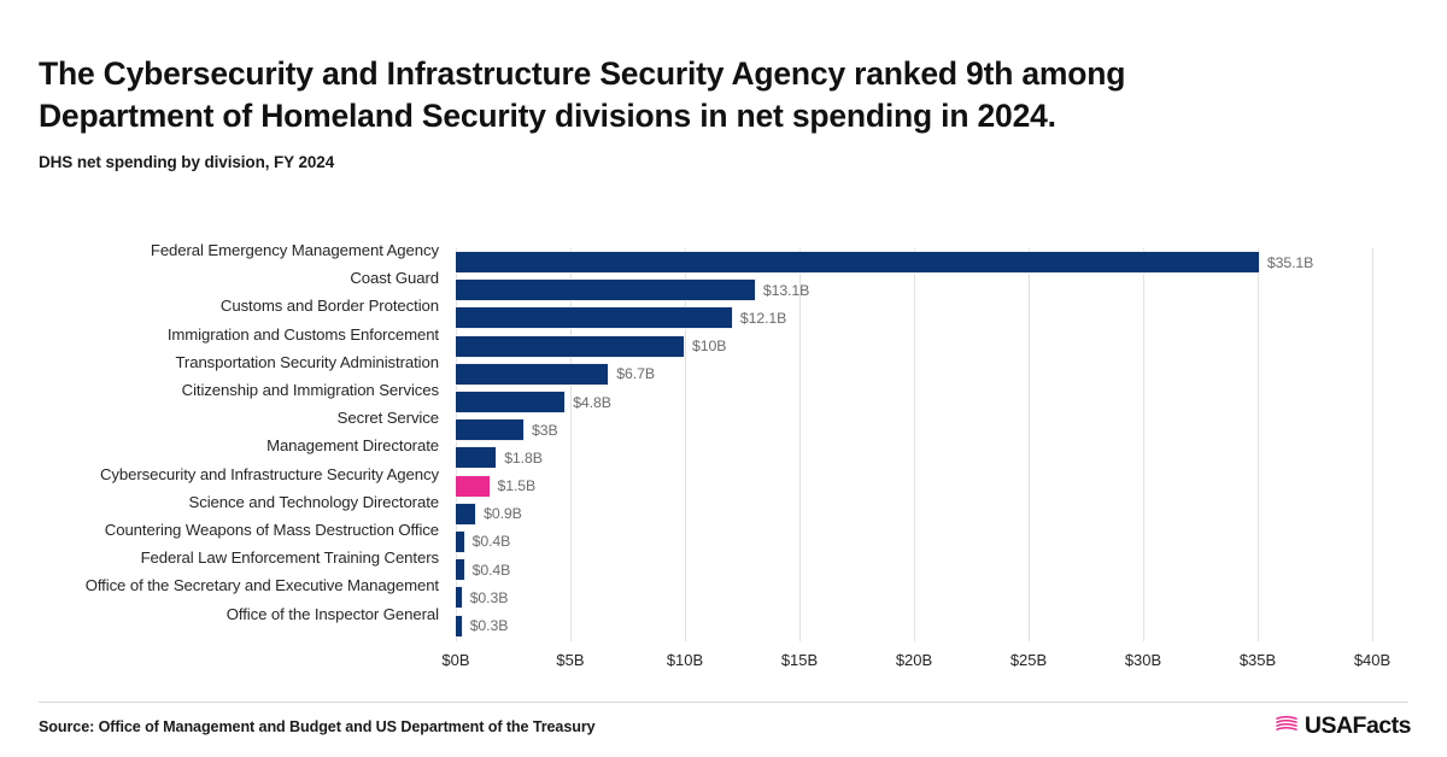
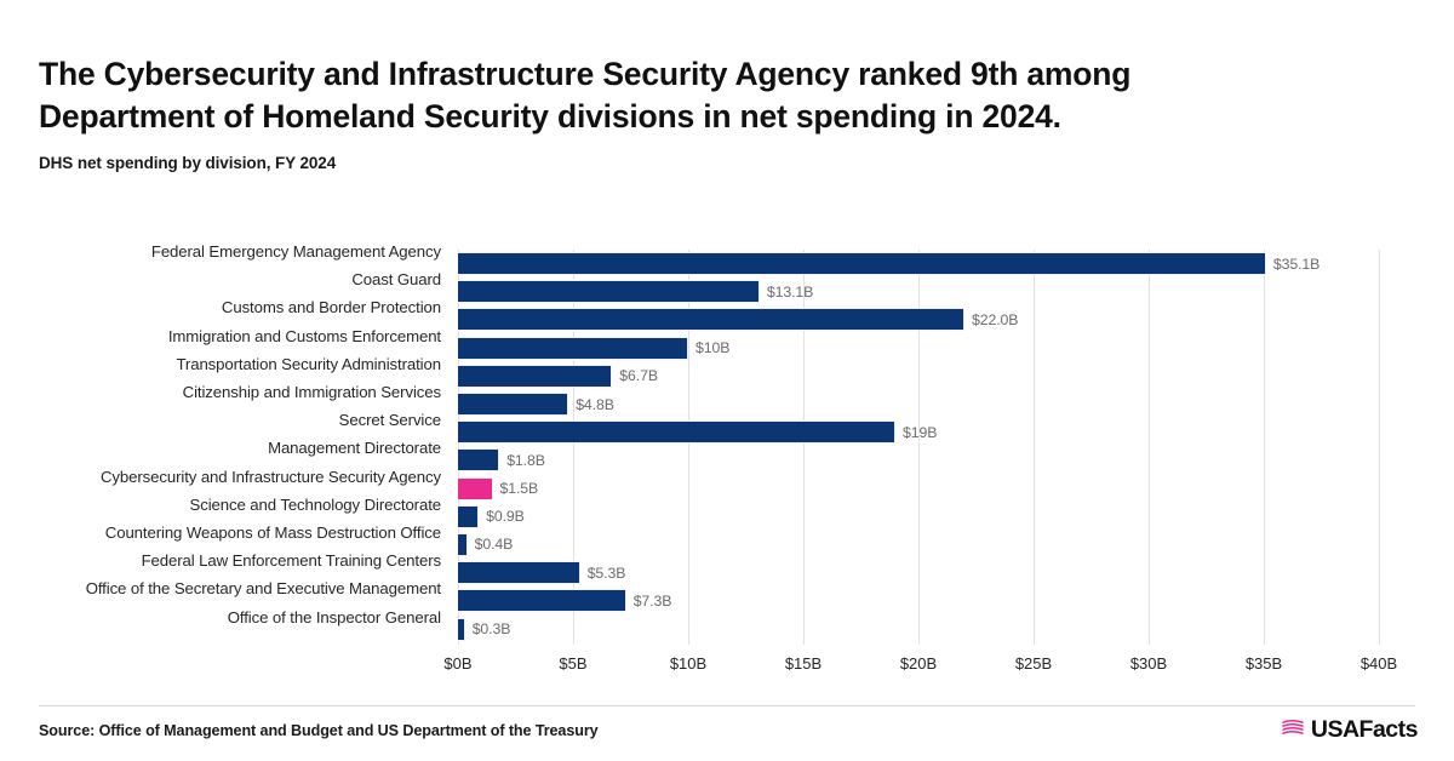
Customs and Border Protection: $12.1B -> $22.0B
Secret Service: $3B -> $19B
Federal Law Enforcement Training Centers: $0.4B -> $5.3B
Office of the Secretary and Executive Management: $0.3B -> $7.3B
